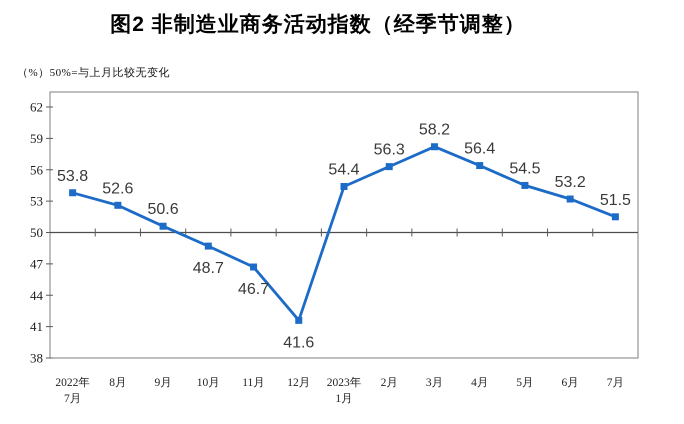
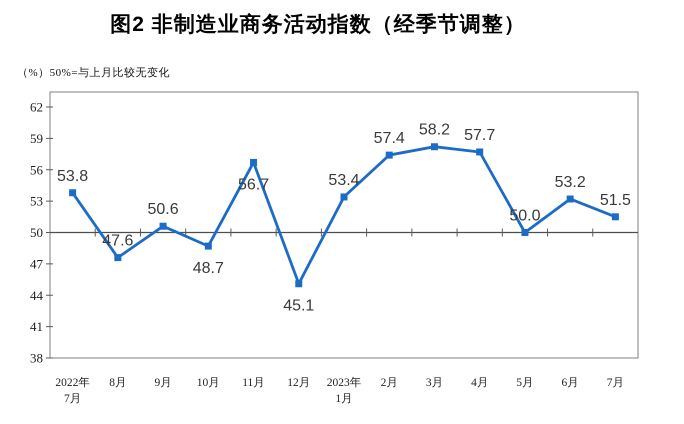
8月: 52.6 -> 47.6
11月: 46.7 -> 56.7
12月: 41.6 -> 45.1
2023年1月: 54.4 -> 53.4
2月: 56.3 -> 57.4
4月: 56.4 -> 57.7
5月: 54.5 -> 50.0
